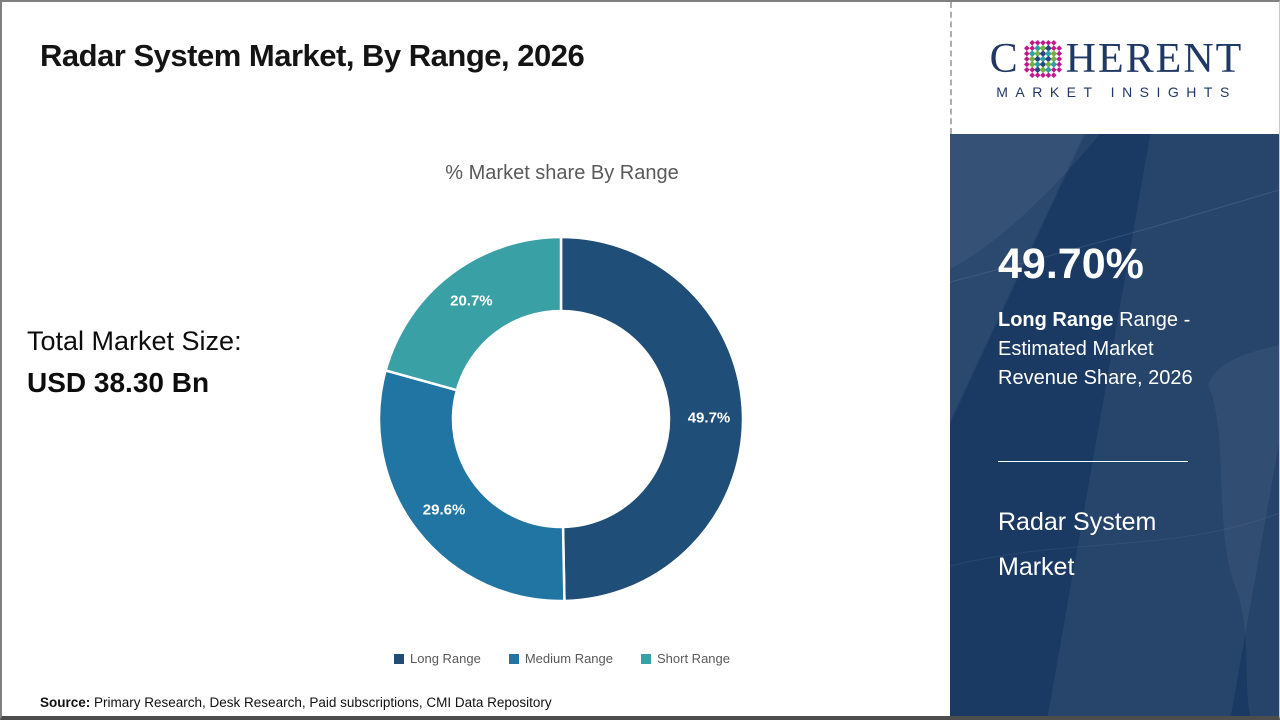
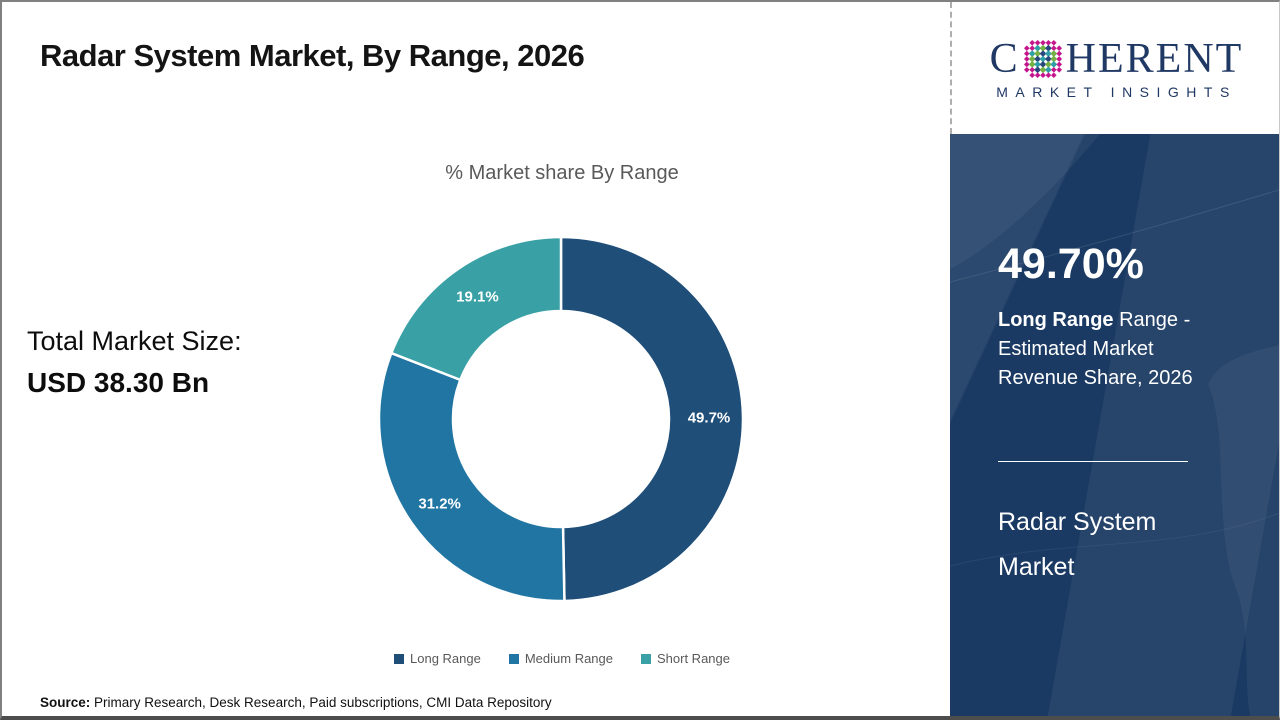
Medium Range: 29.6% -> 31.2%
Short Range: 20.7% -> 19.1%
